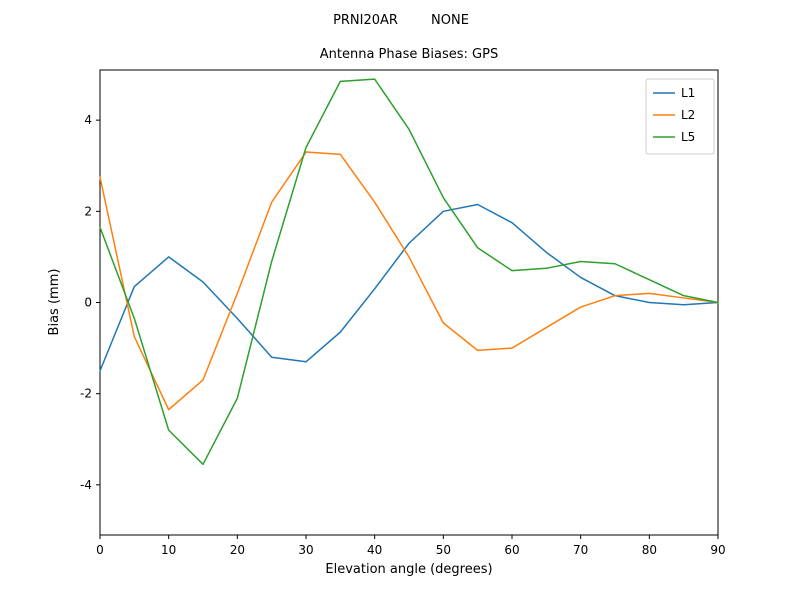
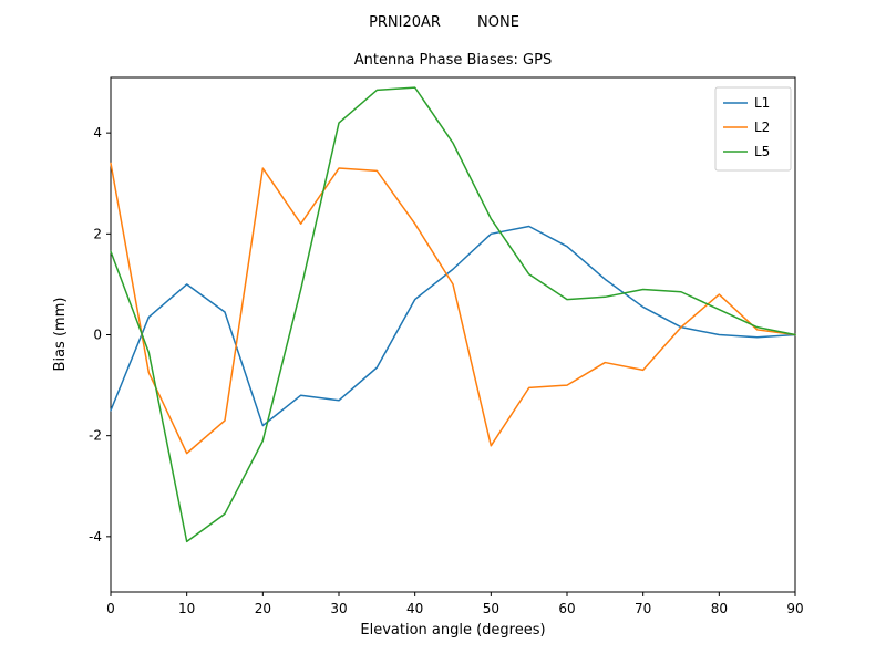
L2/0: 2.8 -> 3.4
L5/10: -2.8 -> -4.1
L1/20: -0.3 -> -1.8
L2/20: 0.2 -> 3.3
L5/30: 3.4 -> 4.2
L1/40: 0.3 -> 0.7
L2/50: -0.5 -> -2.2
L2/70: -0.1 -> -0.7
L2/80: 0.2 -> 0.8
